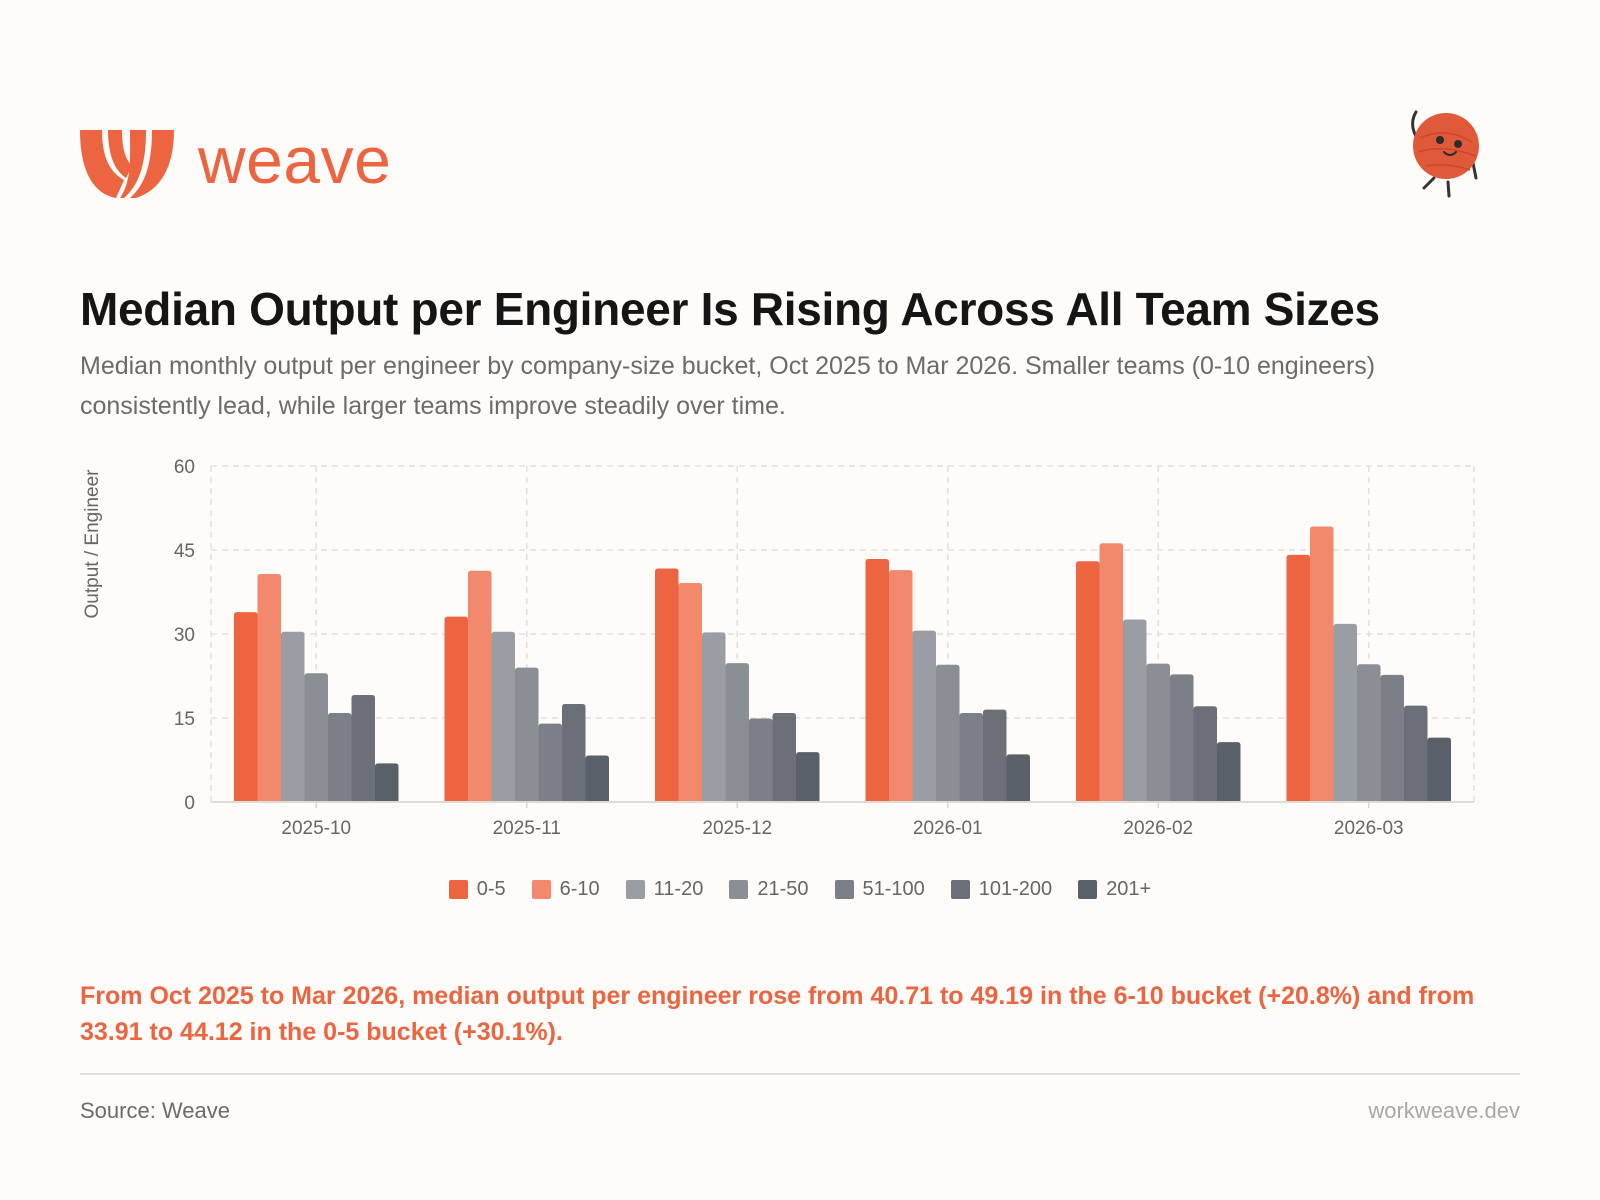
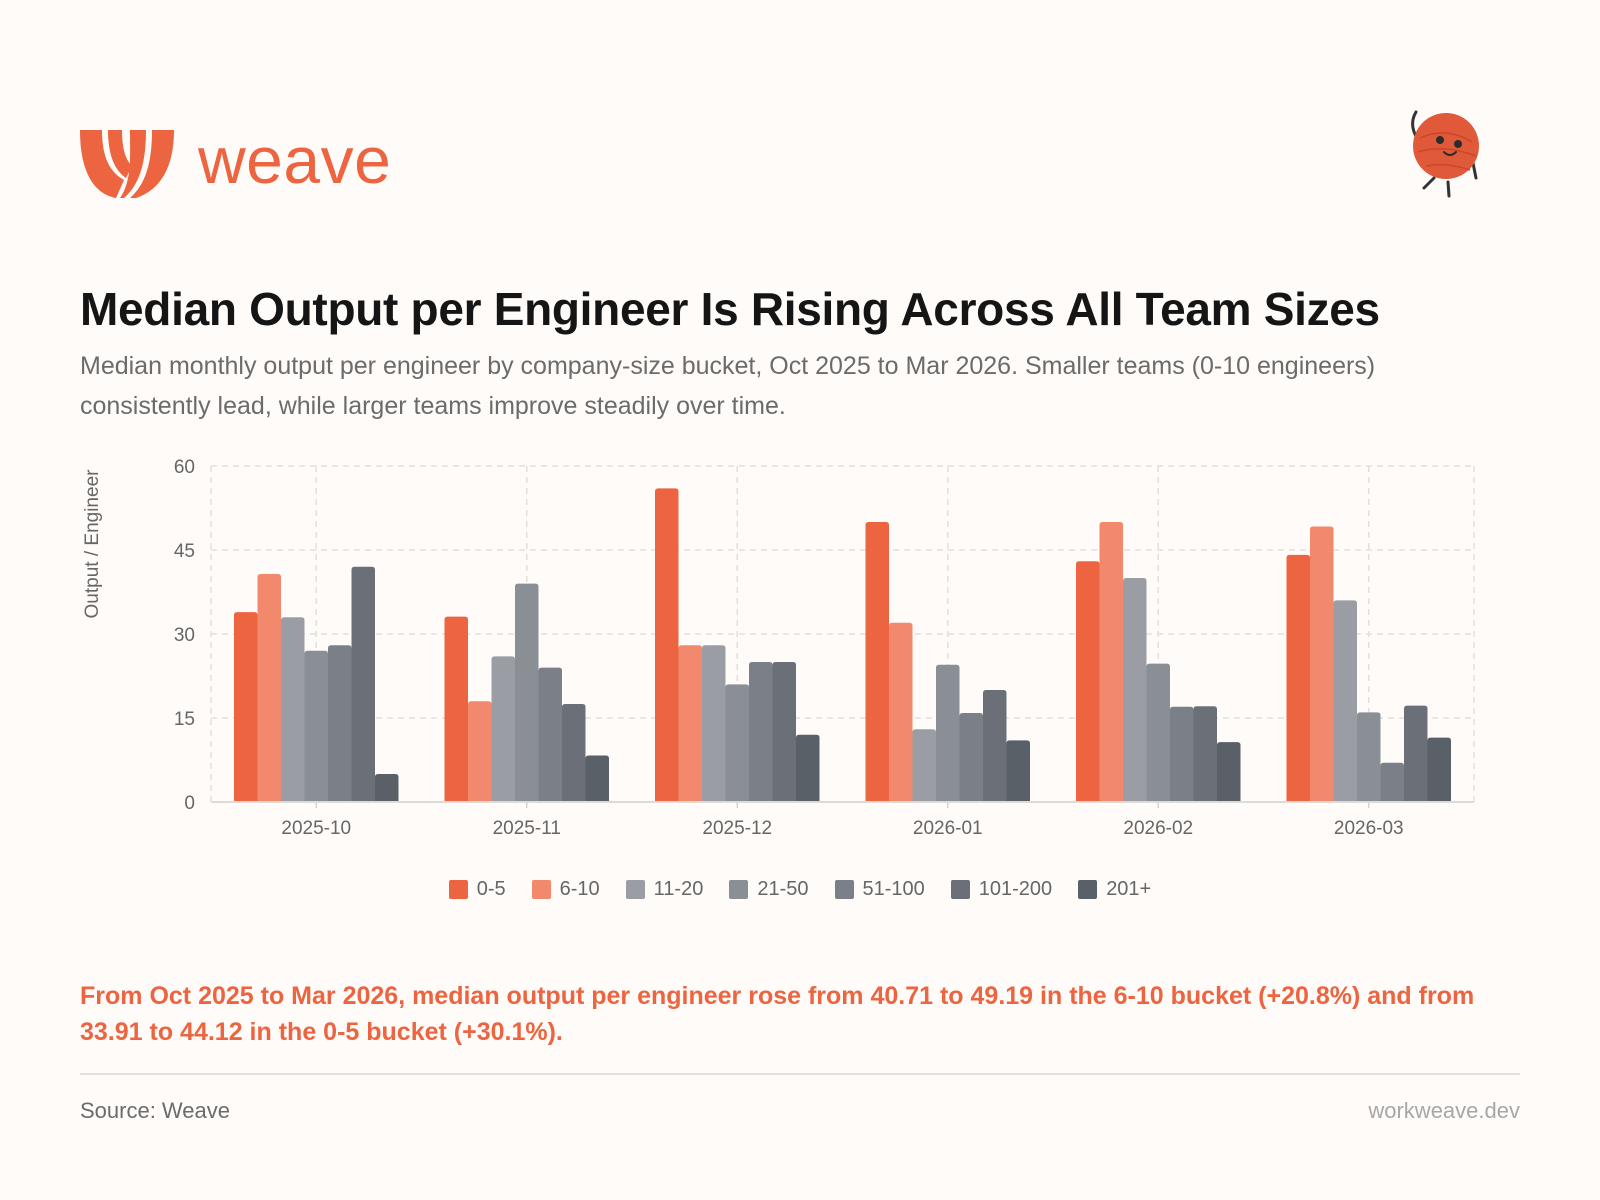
11-20/2025-10: 30 -> 33
21-50/2025-10: 23 -> 27
51-100/2025-10: 16 -> 28
101-200/2025-10: 19 -> 42
201+/2025-10: 7 -> 5
6-10/2025-11: 41 -> 18
11-20/2025-11: 30 -> 26
21-50/2025-11: 24 -> 39
51-100/2025-11: 14 -> 24
0-5/2025-12: 42 -> 56
6-10/2025-12: 39 -> 28
11-20/2025-12: 30 -> 28
21-50/2025-12: 25 -> 21
51-100/2025-12: 15 -> 25
101-200/2025-12: 16 -> 25
201+/2025-12: 9 -> 12
0-5/2026-01: 43 -> 50
6-10/2026-01: 41 -> 32
11-20/2026-01: 31 -> 13
101-200/2026-01: 16 -> 20
201+/2026-01: 8 -> 11
6-10/2026-02: 46 -> 50
11-20/2026-02: 33 -> 40
51-100/2026-02: 23 -> 17
11-20/2026-03: 32 -> 36
21-50/2026-03: 25 -> 16
51-100/2026-03: 23 -> 7
